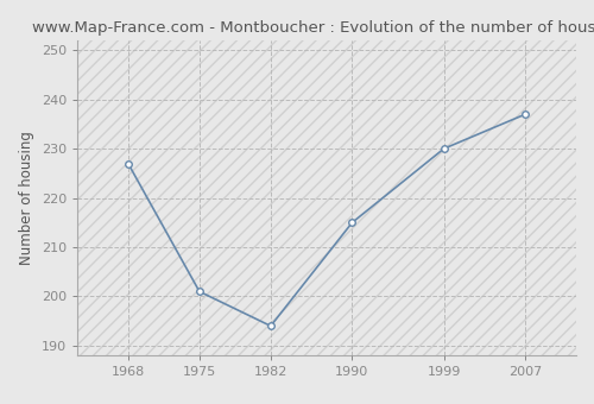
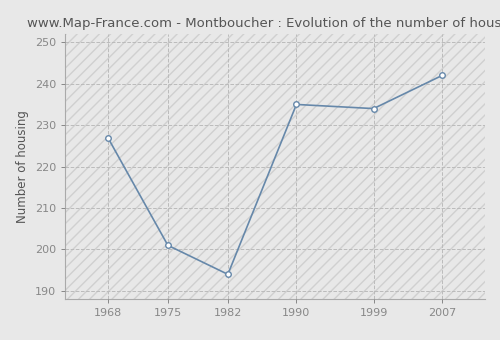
1990: 215 -> 235
1999: 230 -> 234
2007: 237 -> 242
